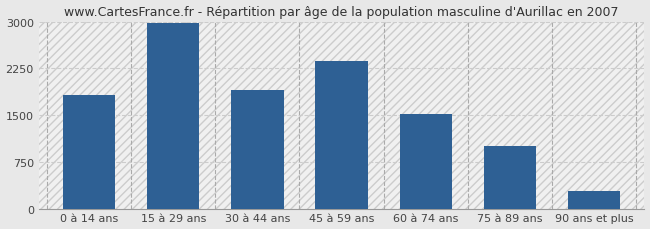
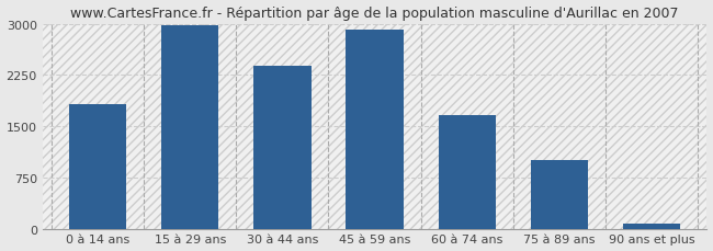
30 à 44 ans: 1900 -> 2390
45 à 59 ans: 2360 -> 2910
60 à 74 ans: 1520 -> 1660
90 ans et plus: 280 -> 80
